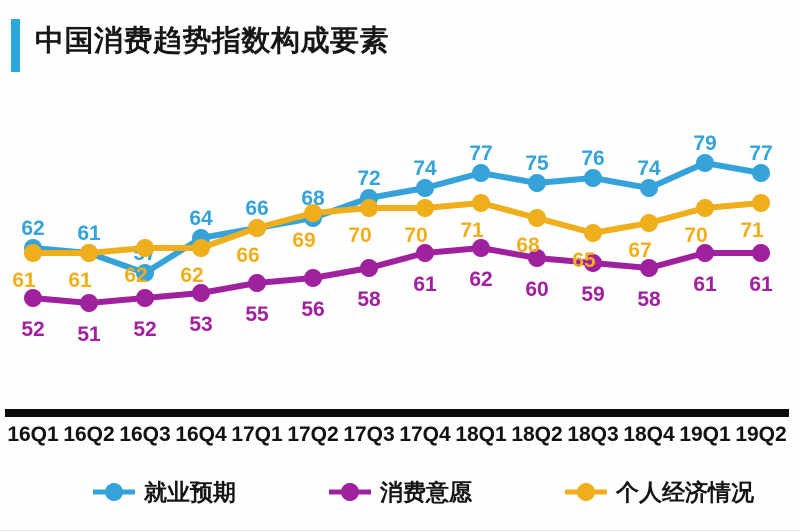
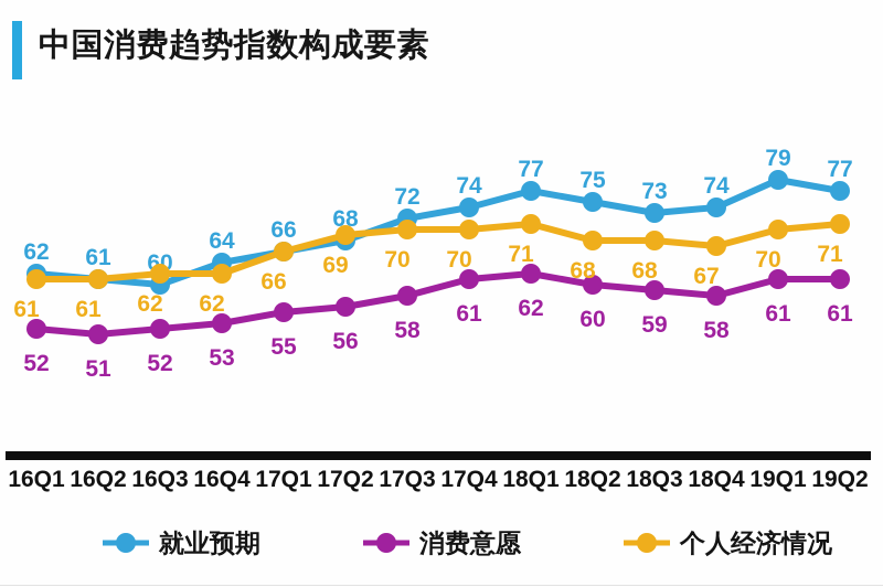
就业预期/16Q3: 57 -> 60
就业预期/18Q3: 76 -> 73
个人经济情况/18Q3: 65 -> 68
